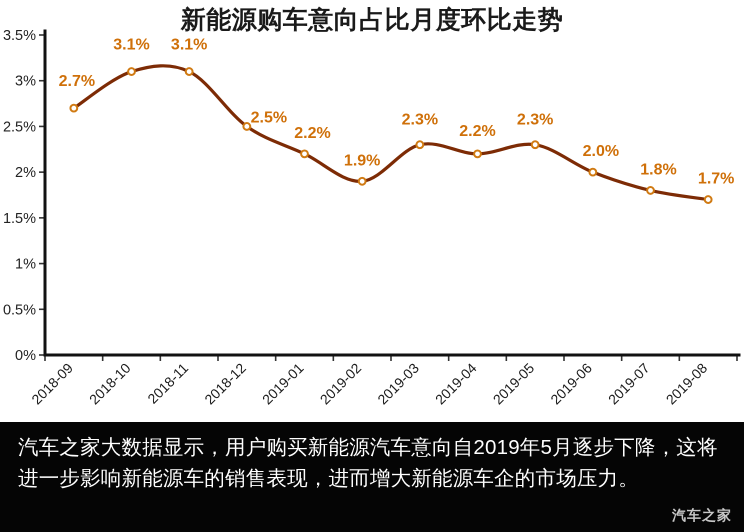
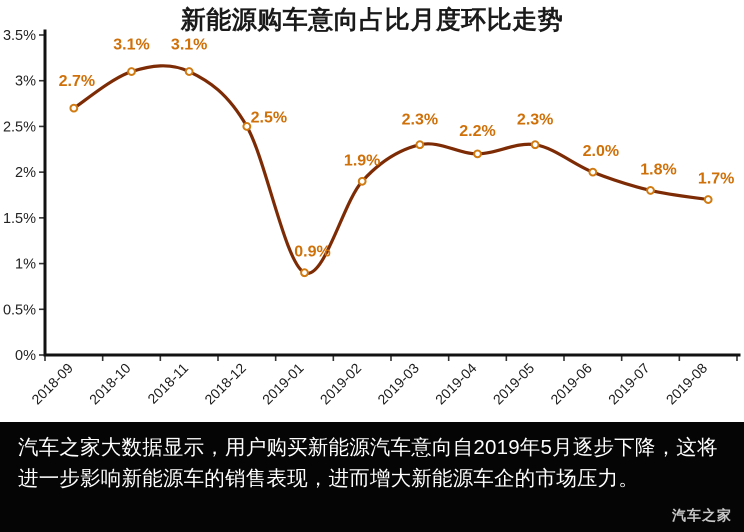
2019-01: 2.2% -> 0.9%
